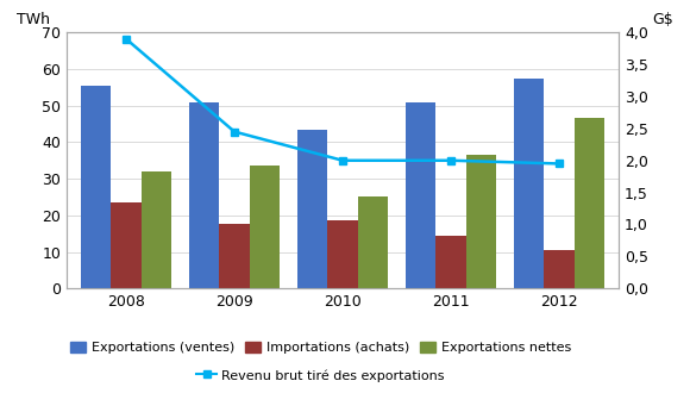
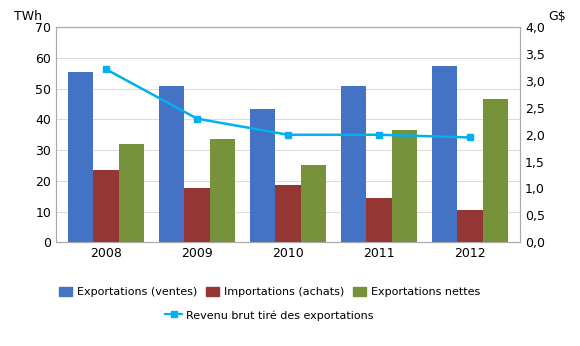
Revenu brut tiré des exportations/2008: 3,90 -> 3,22
Revenu brut tiré des exportations/2009: 2,45 -> 2,30
